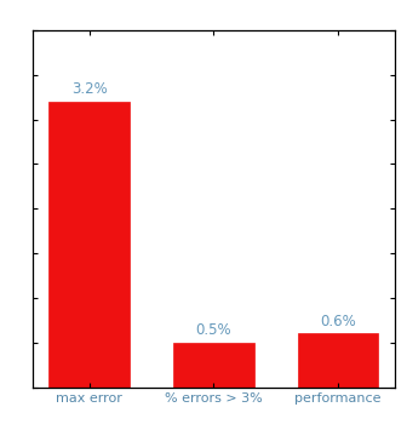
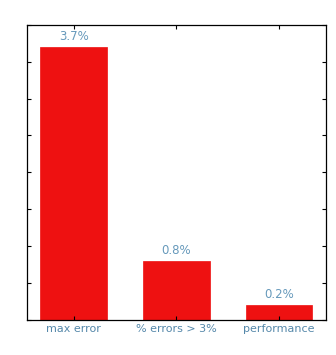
max error: 3.2% -> 3.7%
% errors > 3%: 0.5% -> 0.8%
performance: 0.6% -> 0.2%
